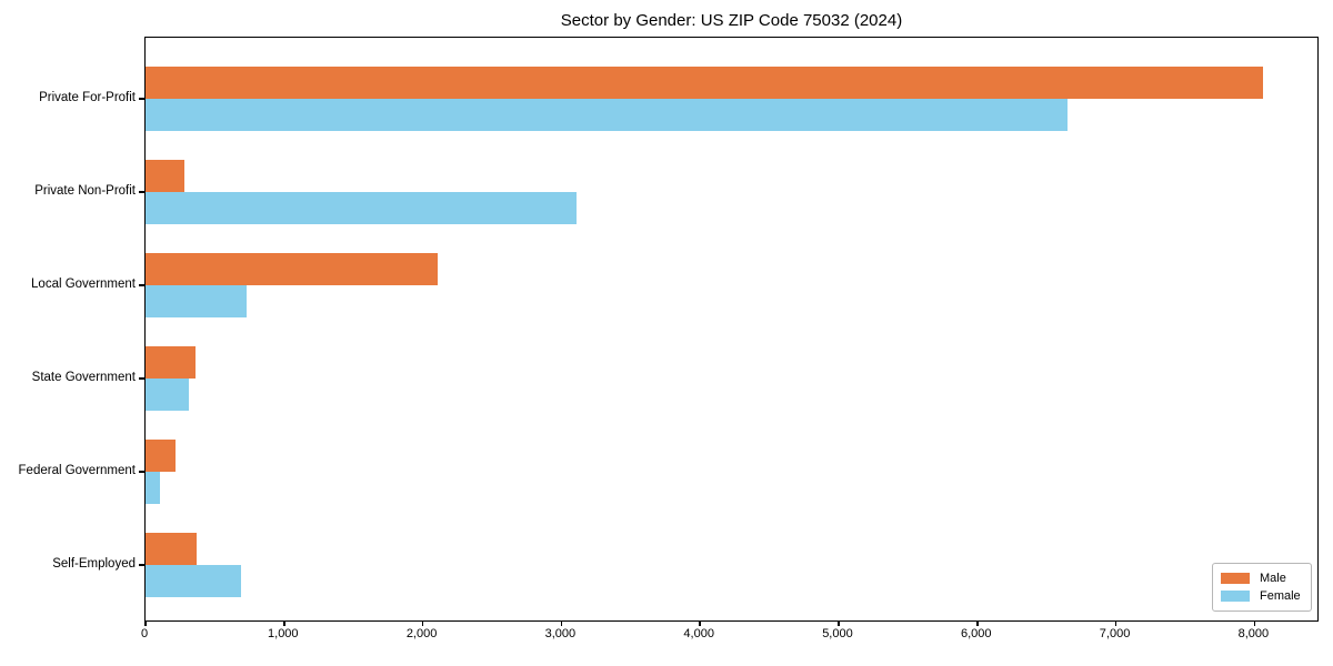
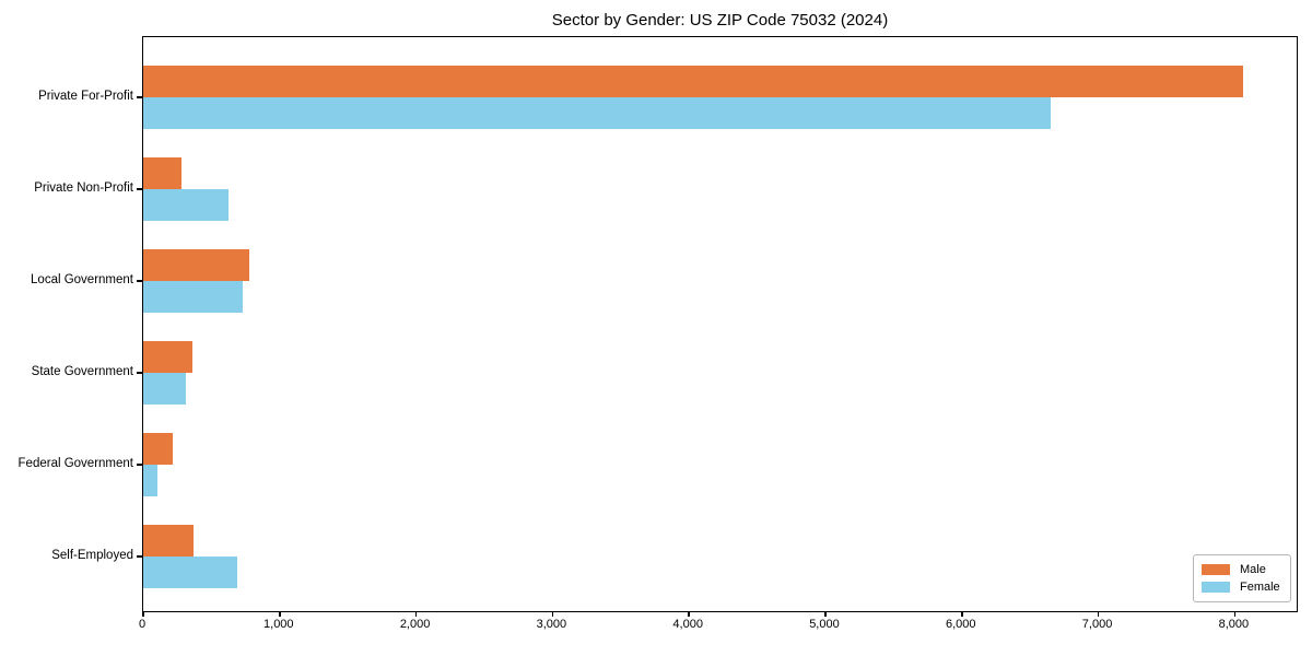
Female/Private Non-Profit: 3110 -> 620
Male/Local Government: 2110 -> 780
